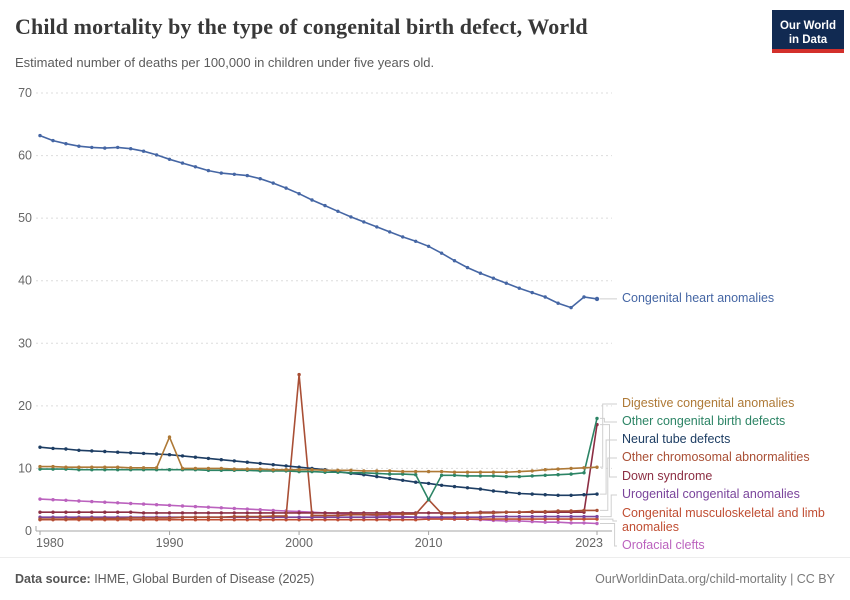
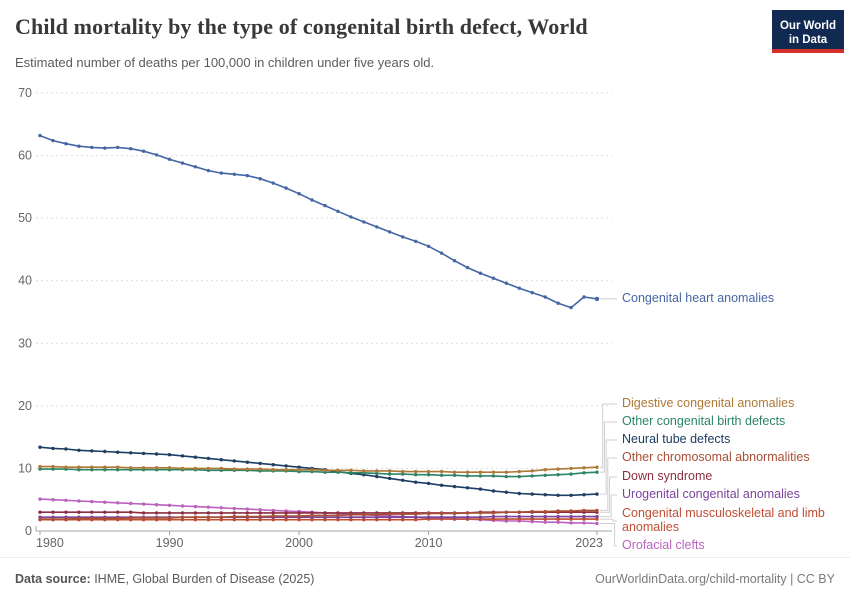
Digestive congenital anomalies/1990: 15 -> 10
Other chromosomal abnormalities/2000: 25 -> 2
Other congenital birth defects/2010: 5 -> 9
Other chromosomal abnormalities/2010: 5 -> 3
Other congenital birth defects/2023: 18 -> 9
Down syndrome/2023: 17 -> 3
